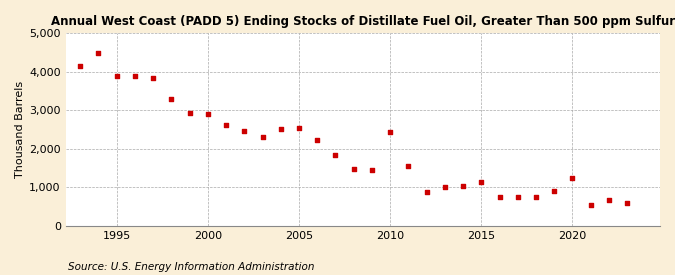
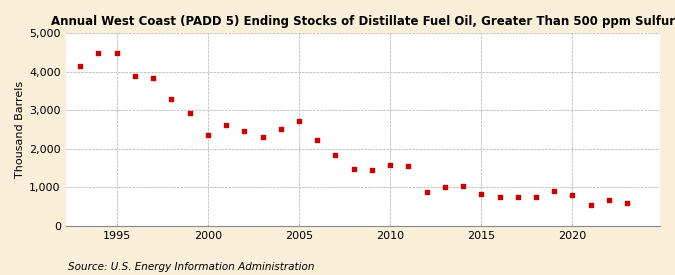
1995: 3,900 -> 4,500
2000: 2,900 -> 2,360
2005: 2,550 -> 2,730
2010: 2,450 -> 1,580
2015: 1,150 -> 820
2020: 1,250 -> 790
